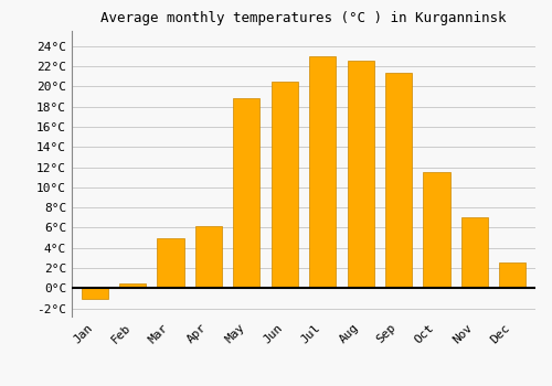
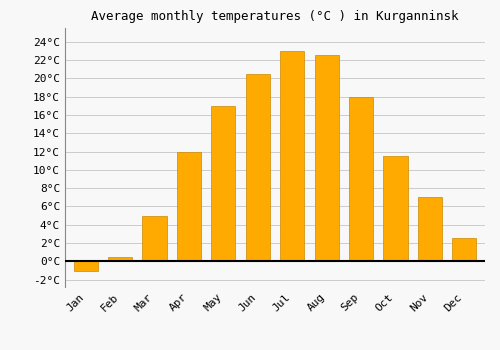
Apr: 6.2°C -> 12.0°C
May: 18.8°C -> 17.0°C
Sep: 21.4°C -> 18.0°C
